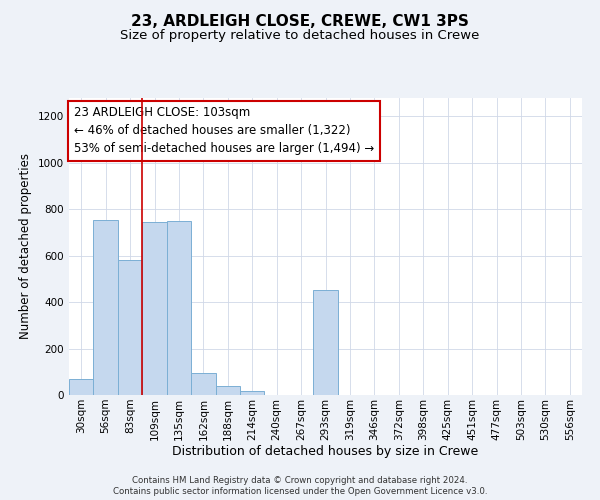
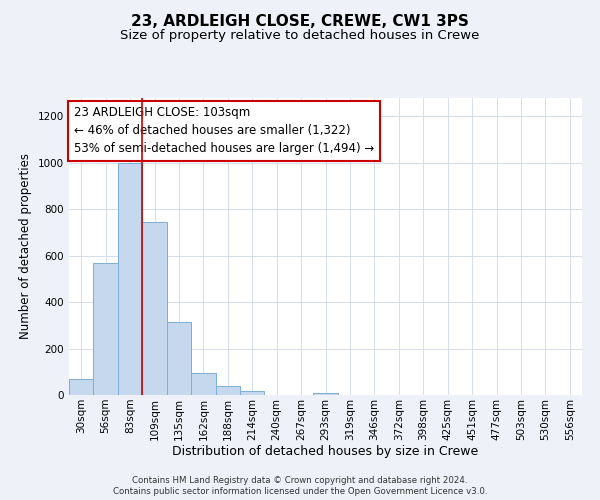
56sqm: 755 -> 570
83sqm: 580 -> 1000
135sqm: 750 -> 315
293sqm: 450 -> 10
